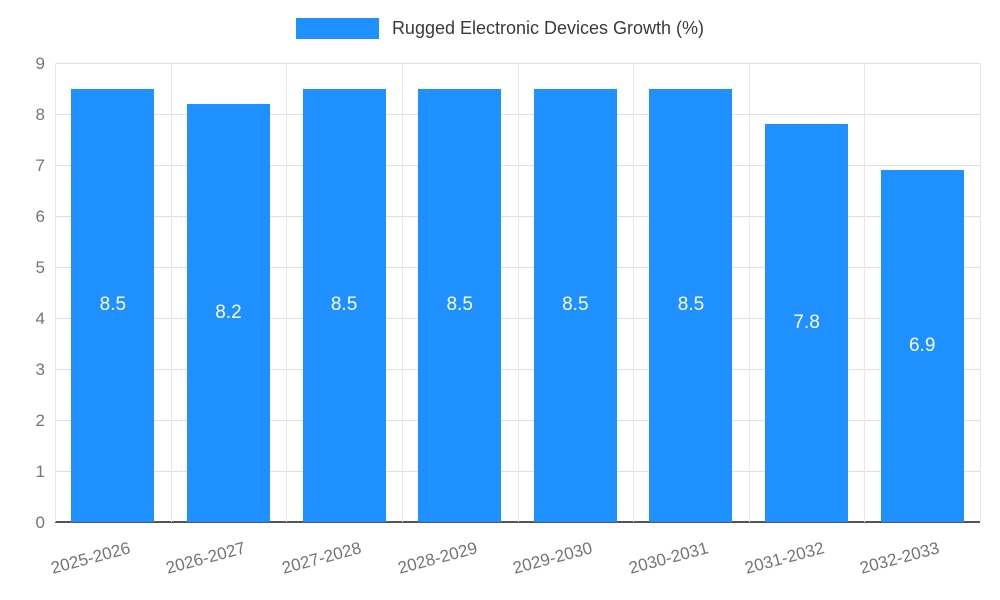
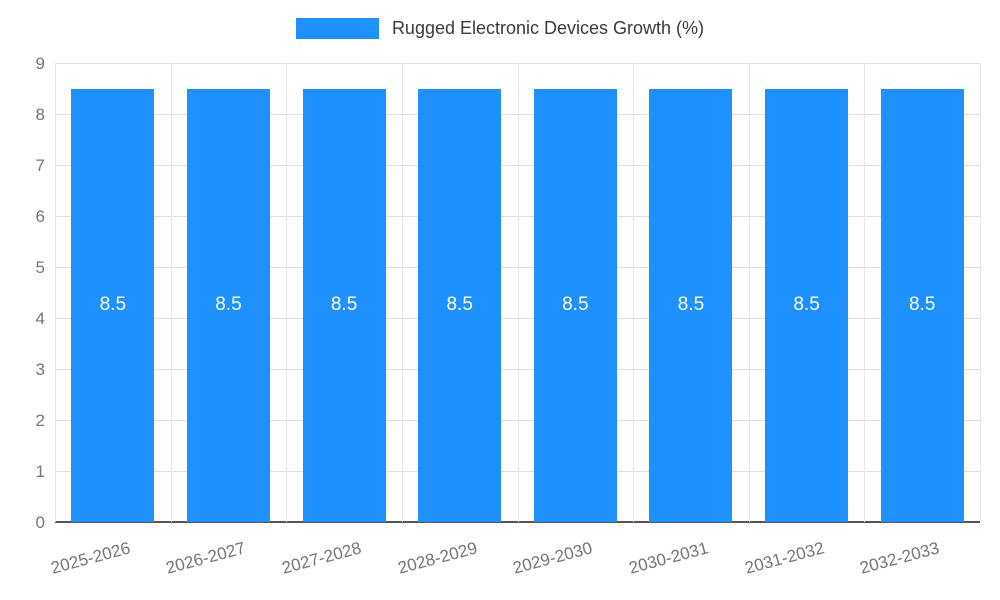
2026-2027: 8.2 -> 8.5
2031-2032: 7.8 -> 8.5
2032-2033: 6.9 -> 8.5
